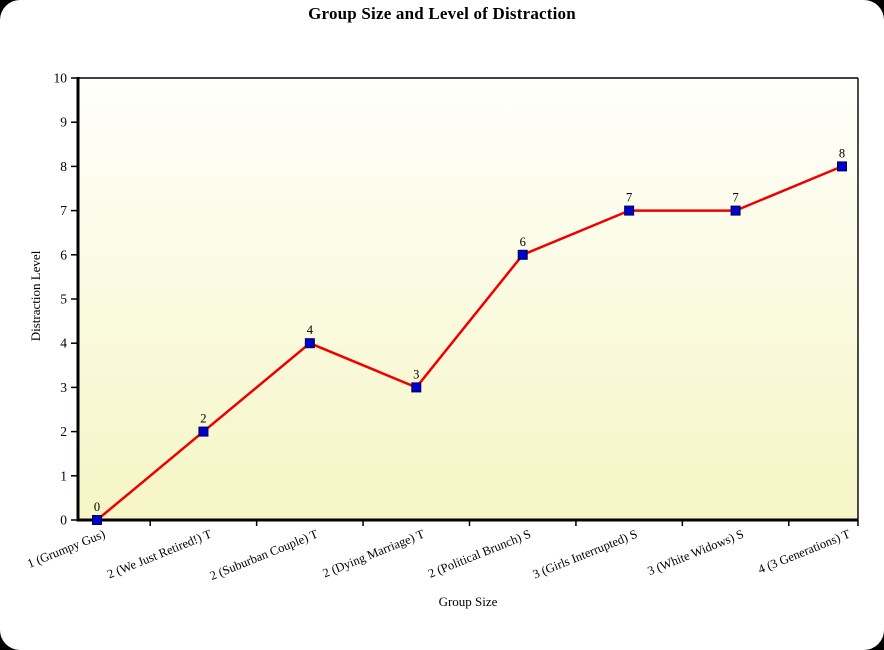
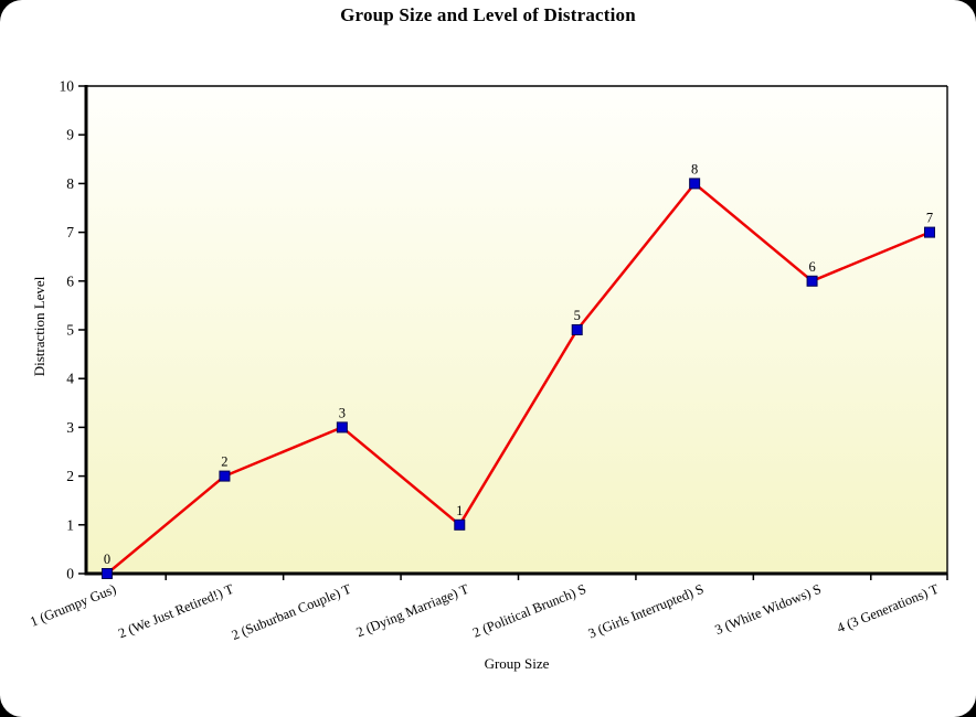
2 (Suburban Couple) T: 4 -> 3
2 (Dying Marriage) T: 3 -> 1
2 (Political Brunch) S: 6 -> 5
3 (Girls Interrupted) S: 7 -> 8
3 (White Widows) S: 7 -> 6
4 (3 Generations) T: 8 -> 7
